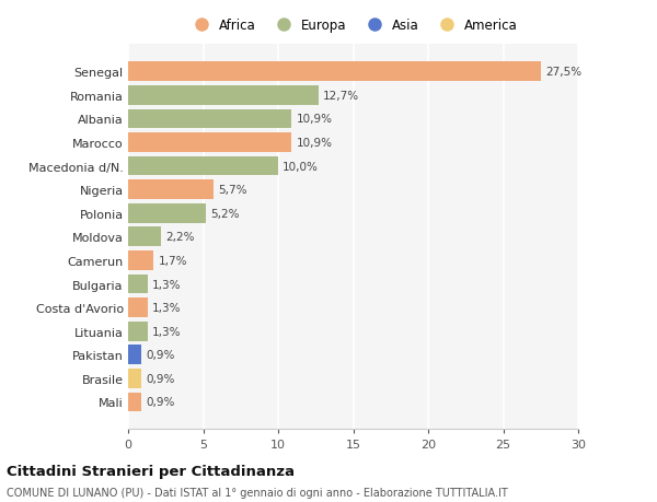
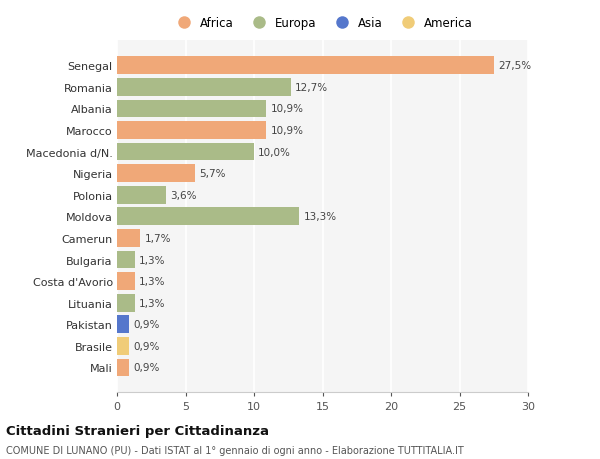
Polonia: 5,2% -> 3,6%
Moldova: 2,2% -> 13,3%
